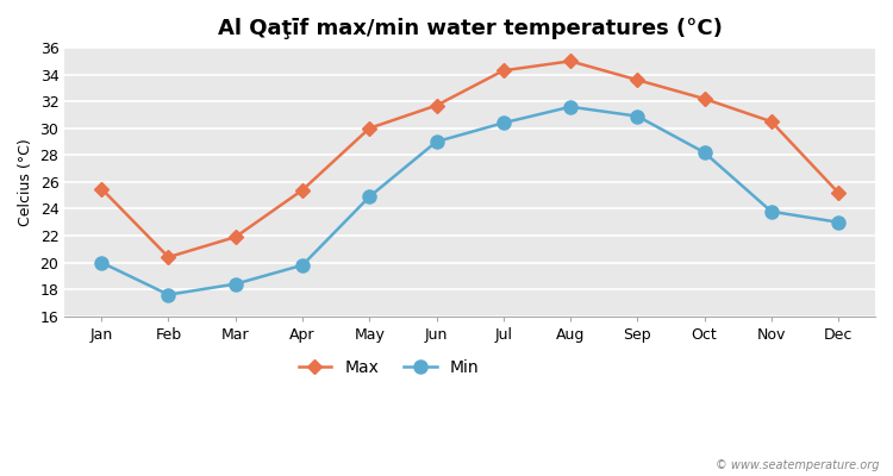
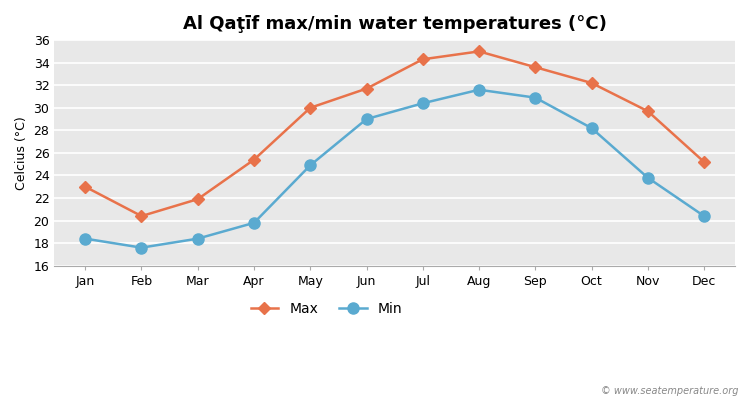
Max/Jan: 25.5 -> 23.0
Min/Jan: 20.0 -> 18.4
Max/Nov: 30.5 -> 29.7
Min/Dec: 23.0 -> 20.4
